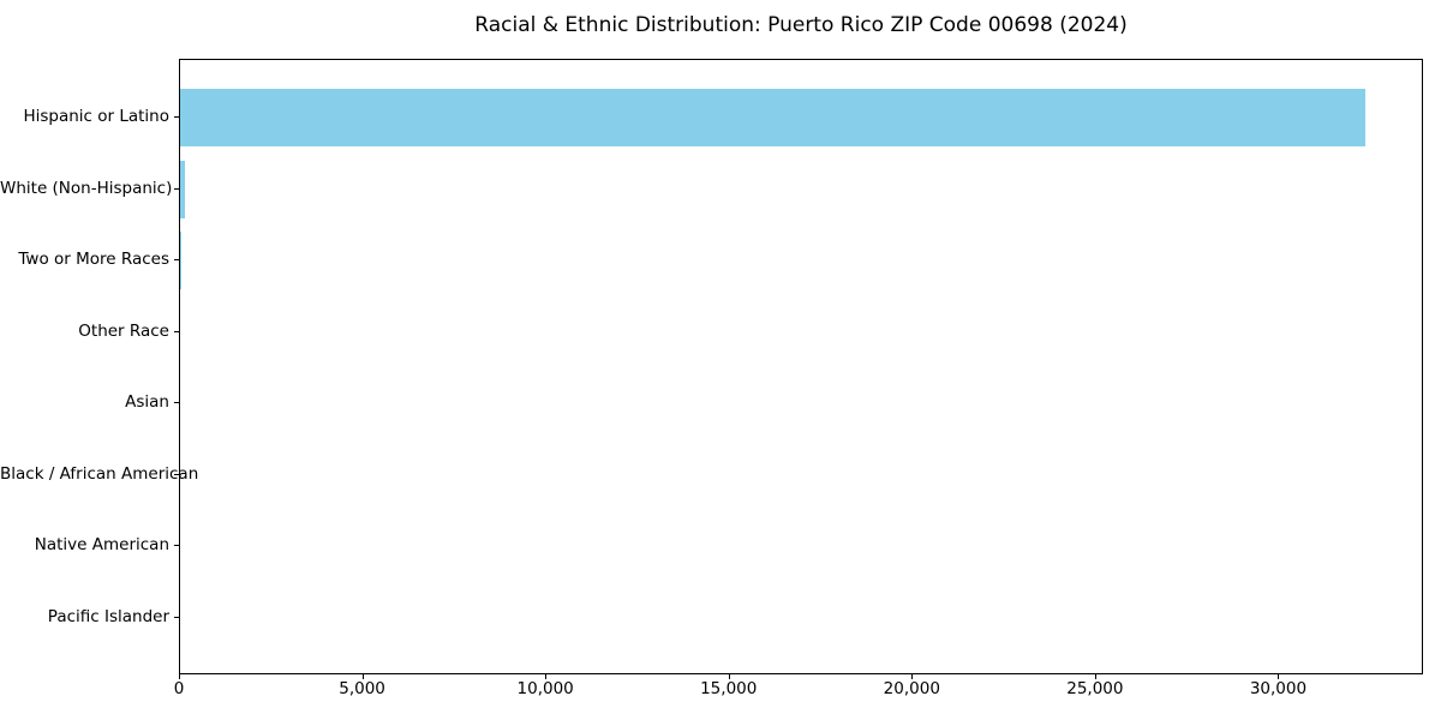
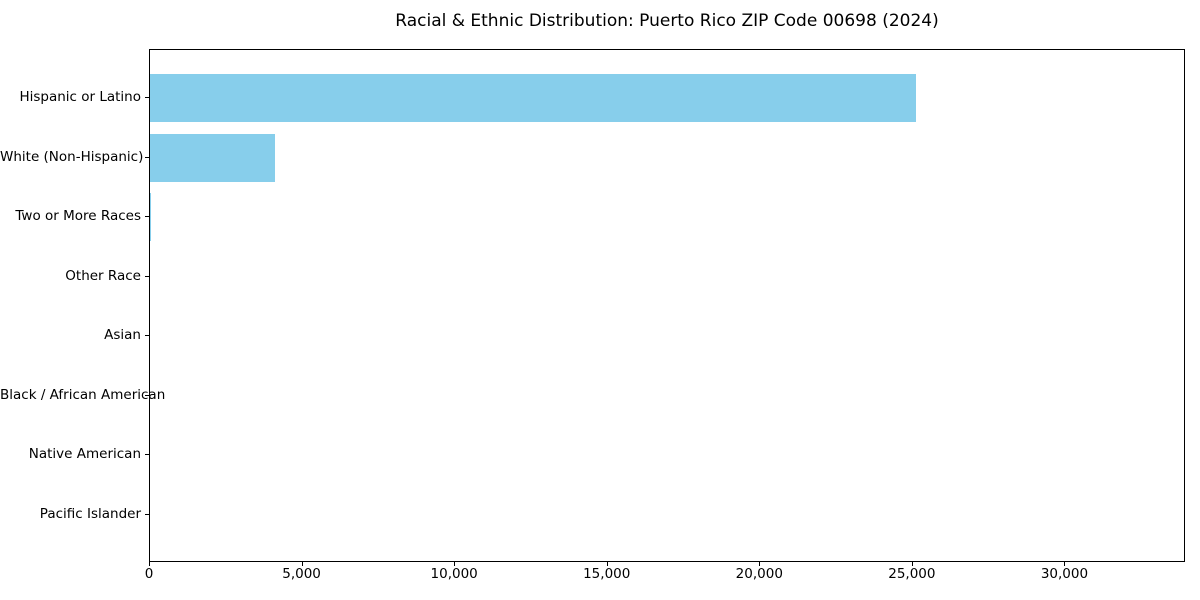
Hispanic or Latino: 32300 -> 25100
White (Non-Hispanic): 100 -> 4100
